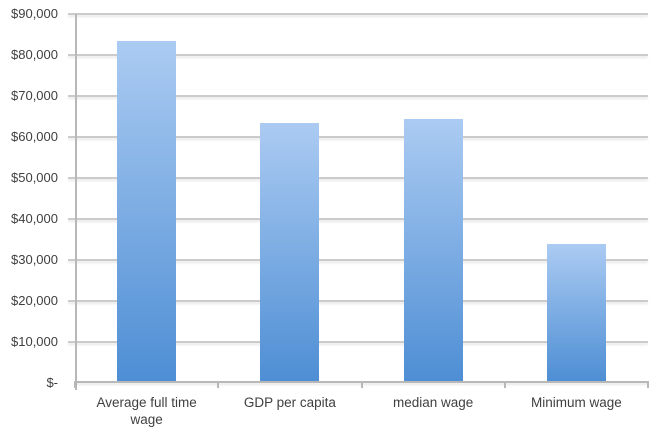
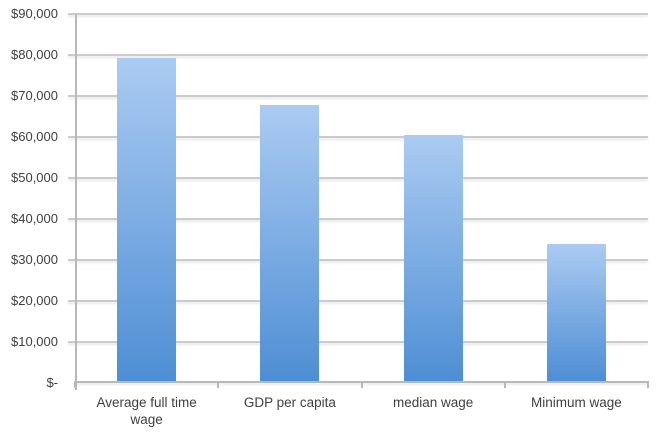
Average full time wage: $83000 -> $79000
GDP per capita: $63000 -> $67000
median wage: $64000 -> $60000
